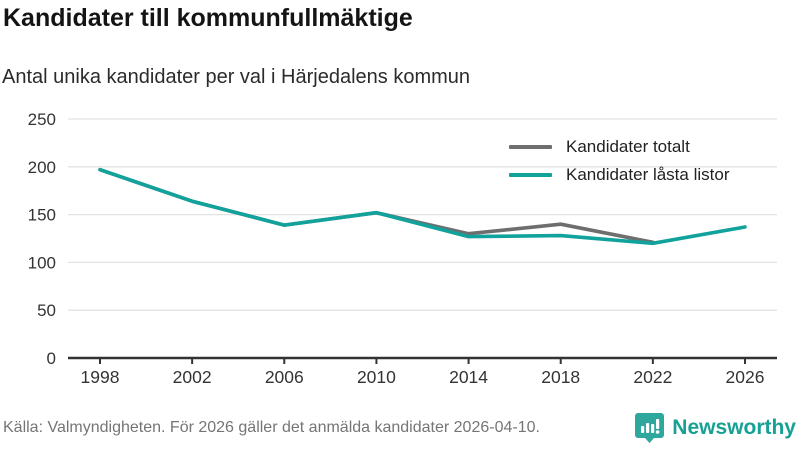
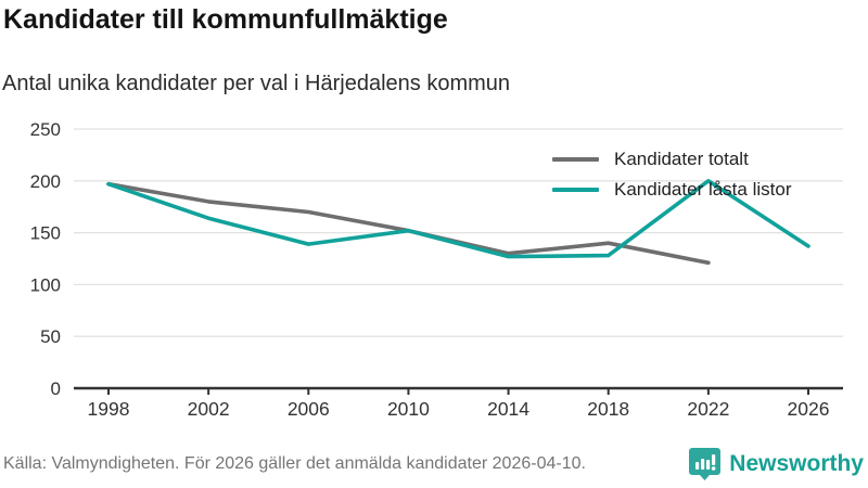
Kandidater totalt/2002: 160 -> 180
Kandidater totalt/2006: 140 -> 170
Kandidater låsta listor/2022: 120 -> 200
